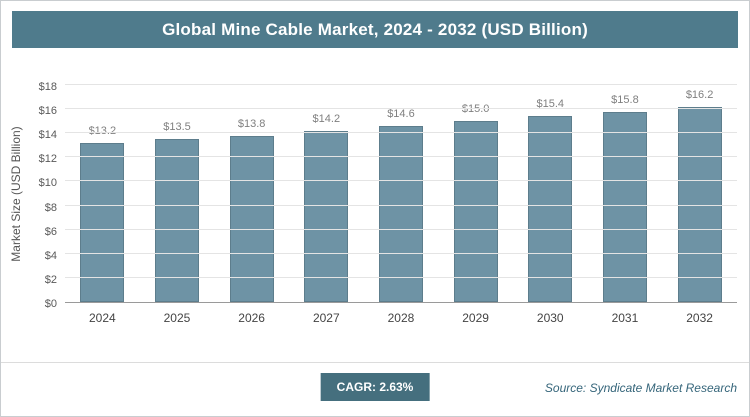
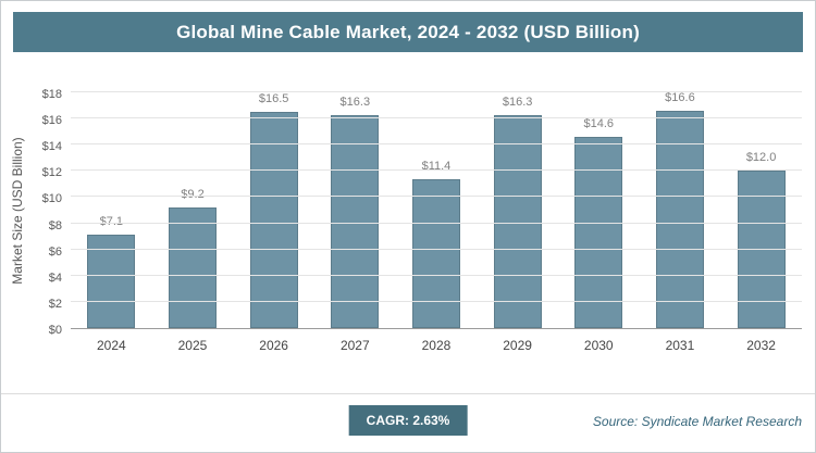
2024: $13.2 -> $7.1
2025: $13.5 -> $9.2
2026: $13.8 -> $16.5
2027: $14.2 -> $16.3
2028: $14.6 -> $11.4
2029: $15.0 -> $16.3
2030: $15.4 -> $14.6
2031: $15.8 -> $16.6
2032: $16.2 -> $12.0
